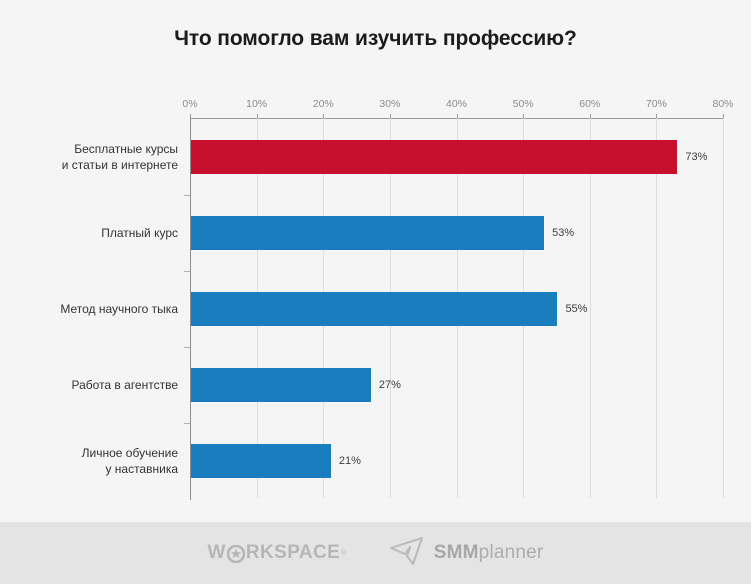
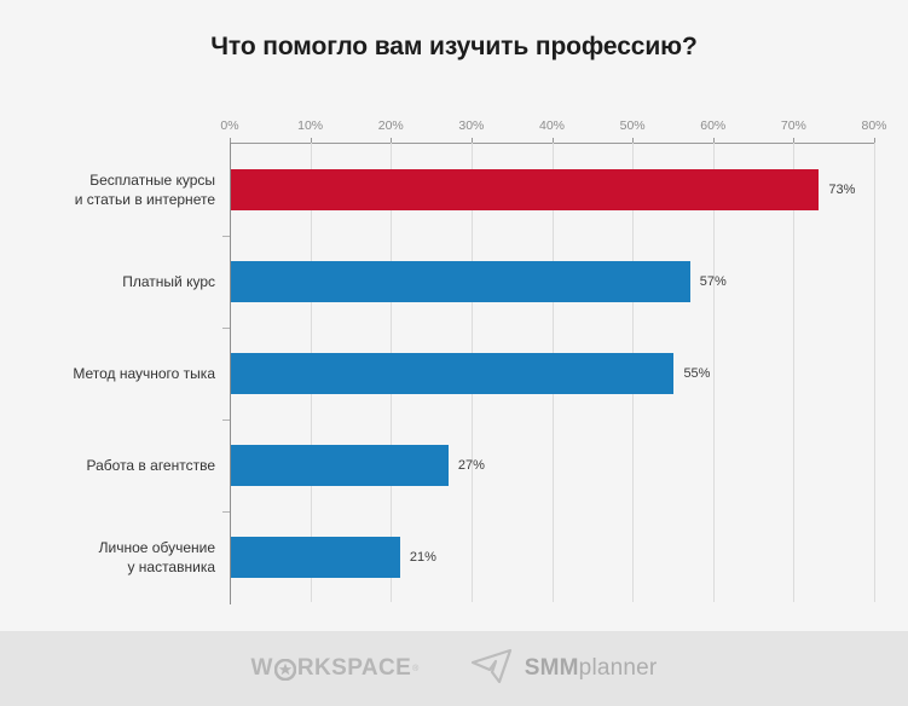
Платный курс: 53% -> 57%
